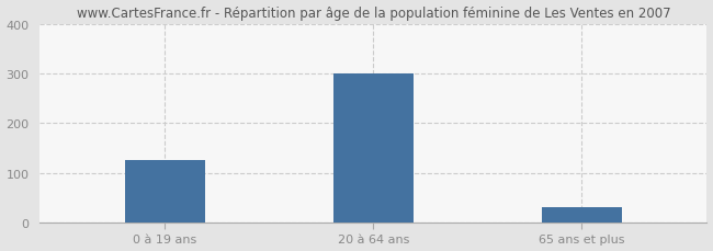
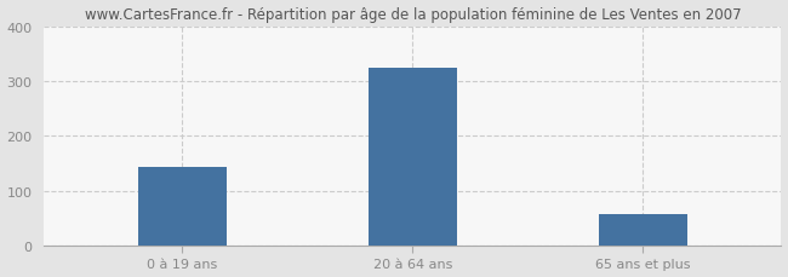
0 à 19 ans: 125 -> 143
20 à 64 ans: 300 -> 325
65 ans et plus: 30 -> 57
